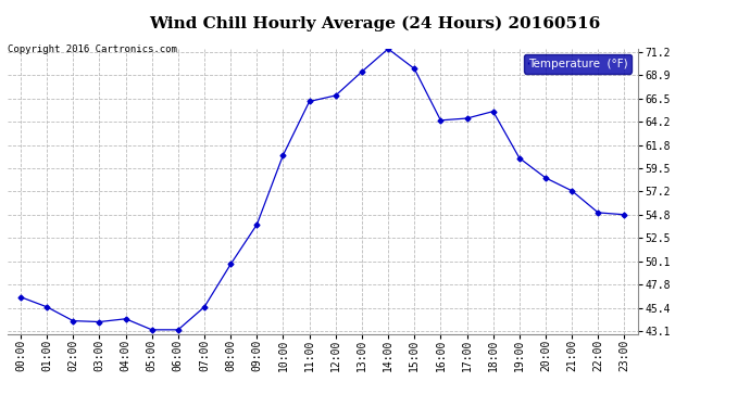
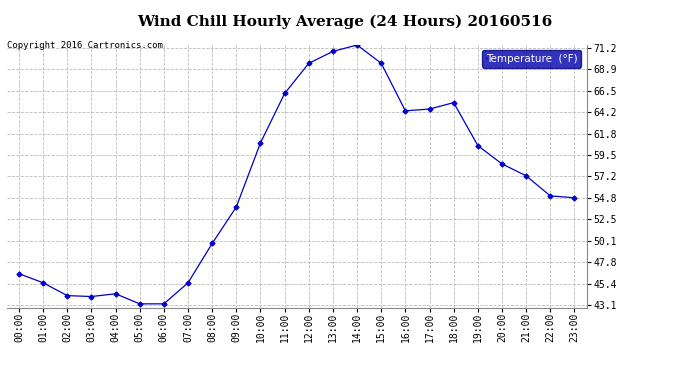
12:00: 66.8 -> 69.5
13:00: 69.2 -> 70.8
